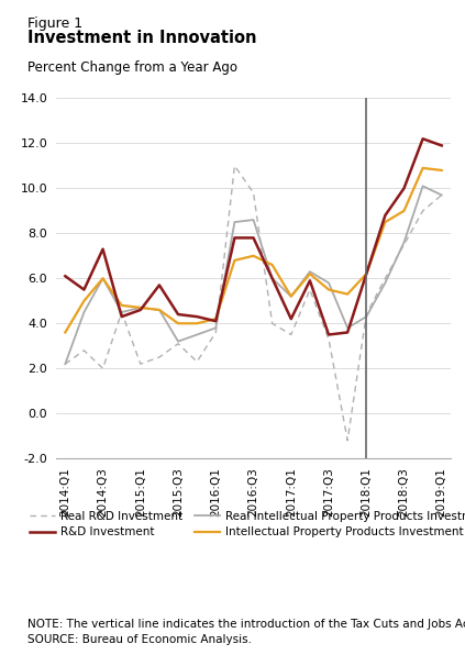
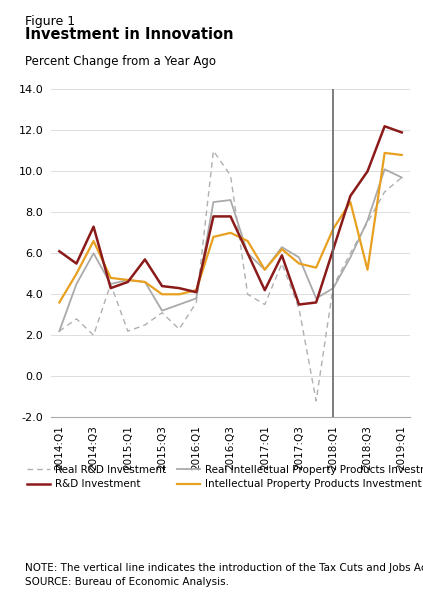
Intellectual Property Products Investment/2014:Q3: 6.0 -> 6.6
Intellectual Property Products Investment/2018:Q1: 6.2 -> 7.2
Intellectual Property Products Investment/2018:Q3: 9.0 -> 5.2
